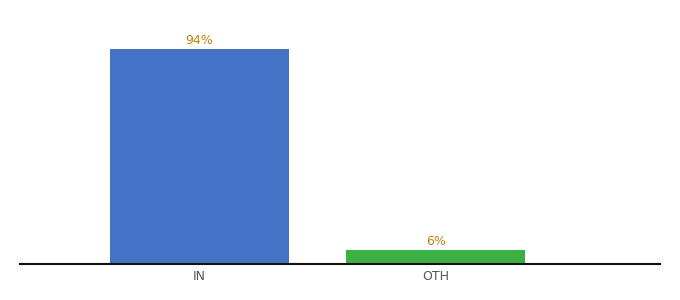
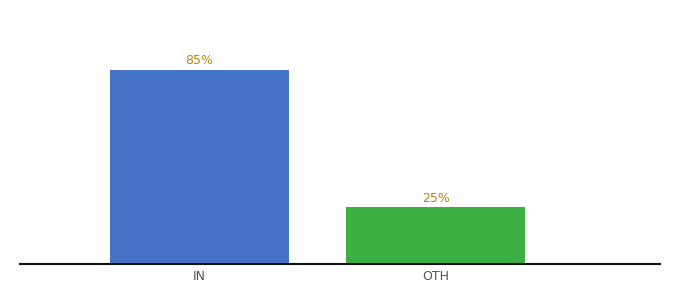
IN: 94% -> 85%
OTH: 6% -> 25%
